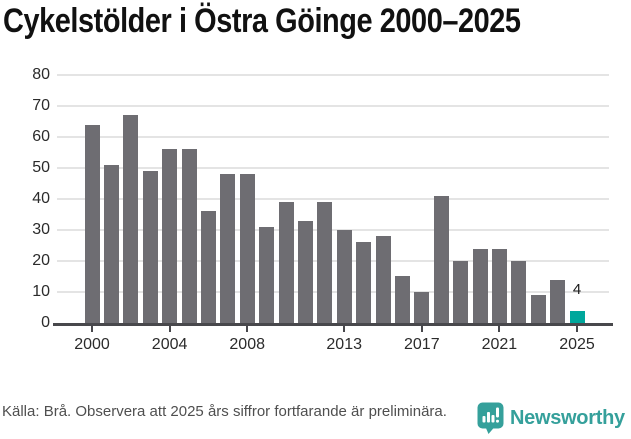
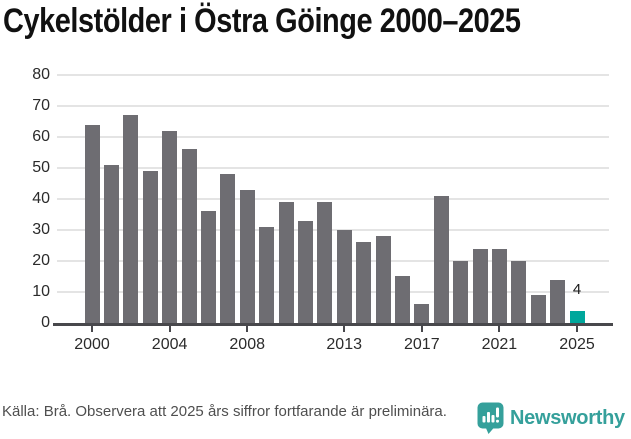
2004: 56 -> 62
2008: 48 -> 43
2017: 10 -> 6
